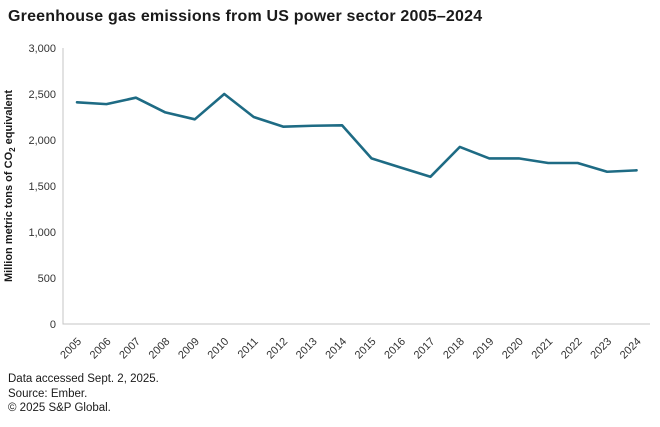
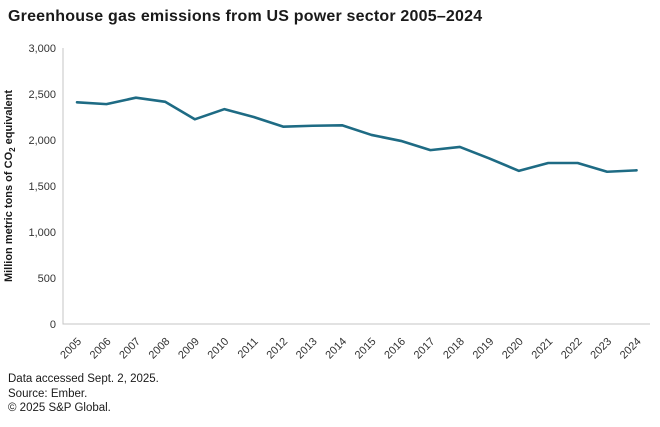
2008: 2300 -> 2400
2010: 2500 -> 2300
2015: 1800 -> 2100
2016: 1700 -> 2000
2017: 1600 -> 1900
2020: 1800 -> 1700
